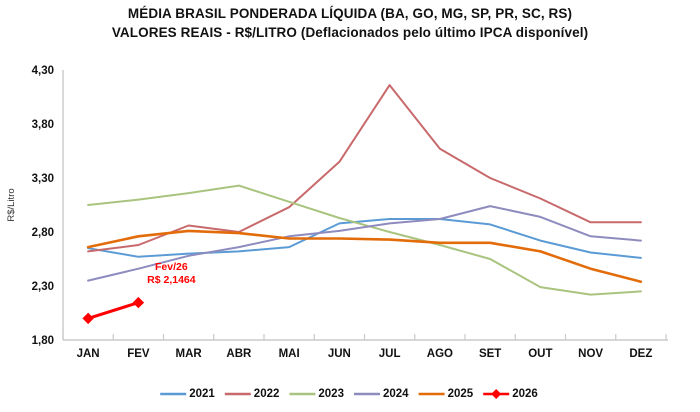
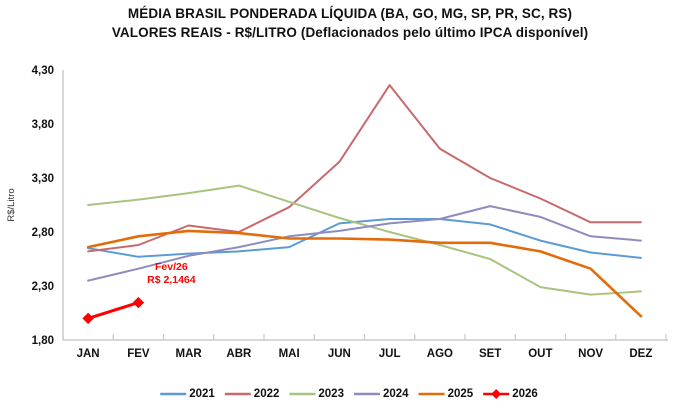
2025/DEZ: 2,34 -> 2,02
